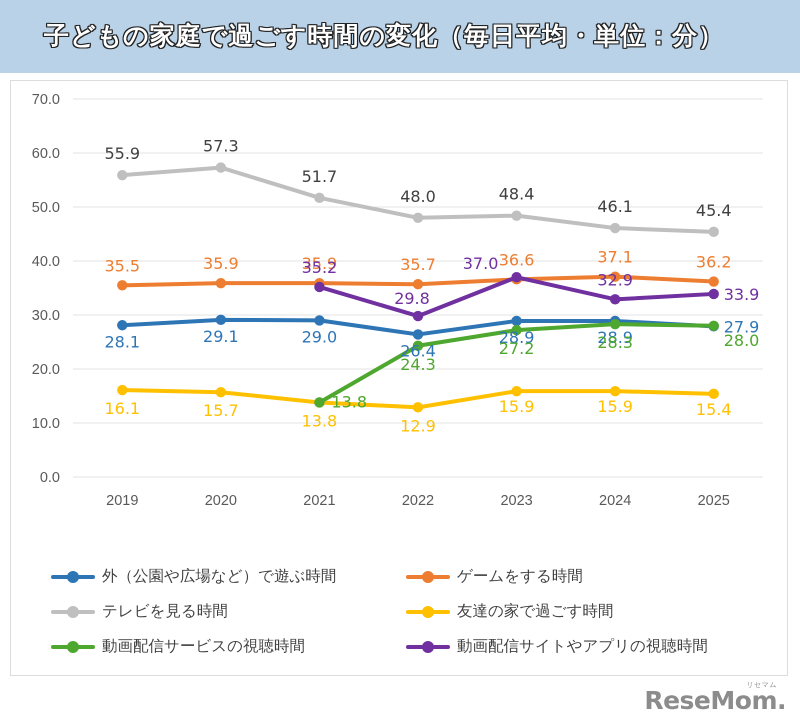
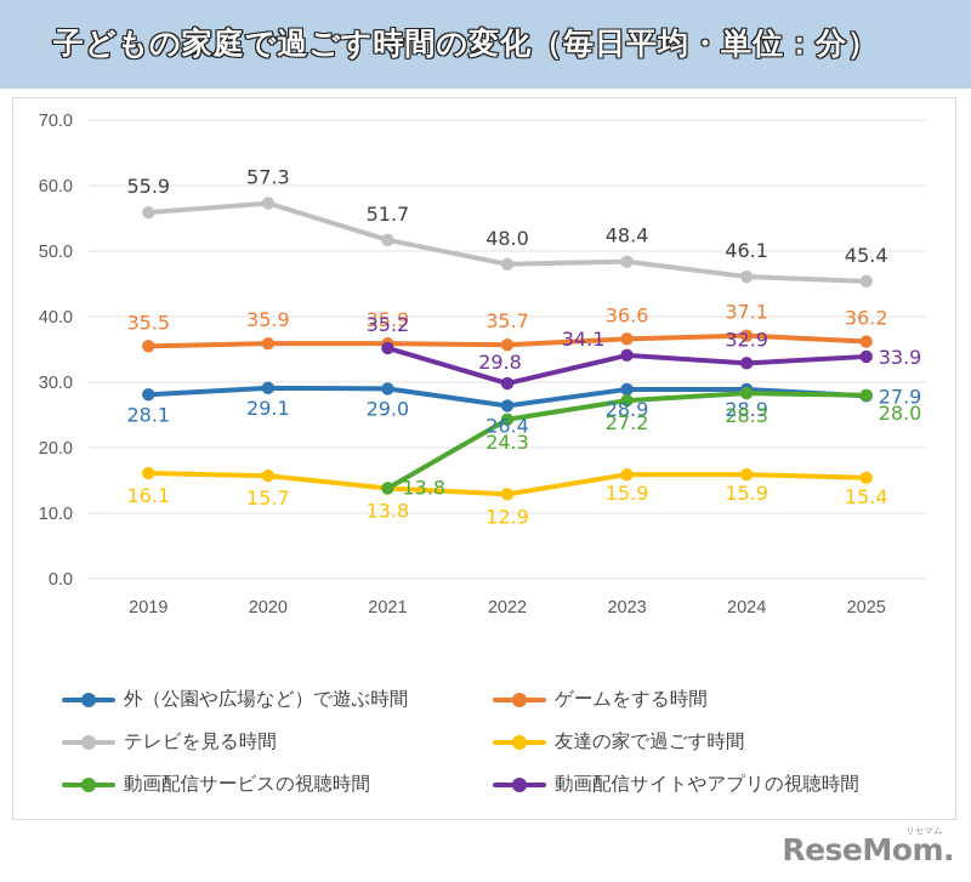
動画配信サイトやアプリの視聴時間/2023: 37.0 -> 34.1
